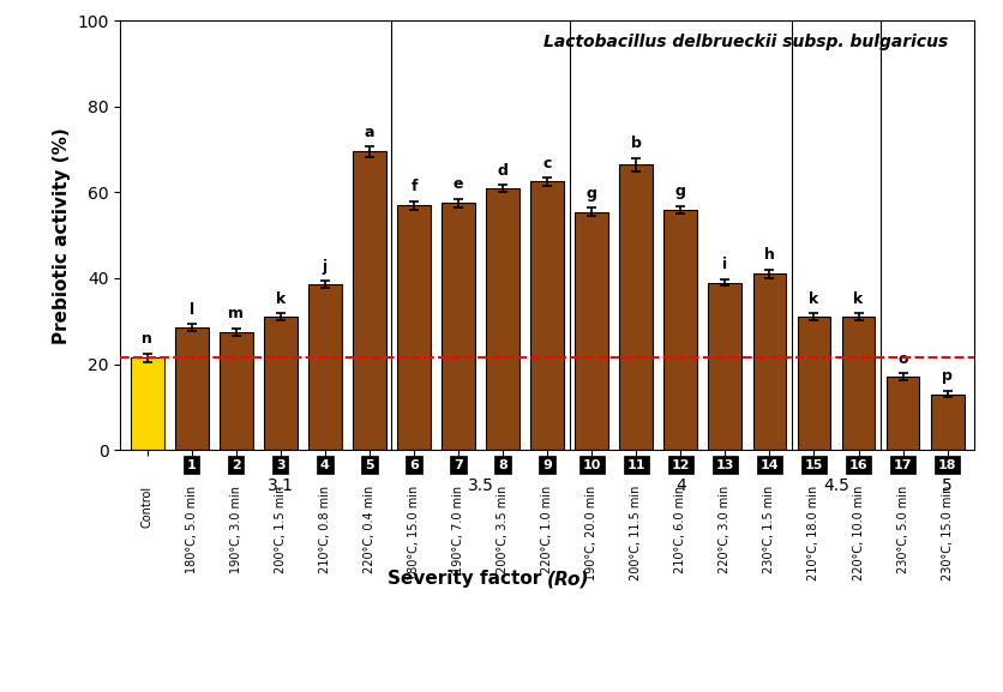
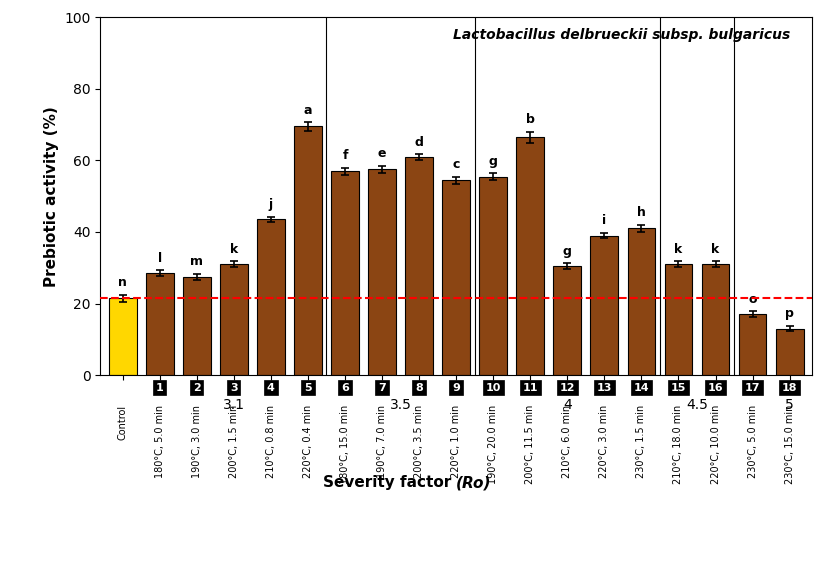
210°C, 0.8 min: 38.5 -> 43.5
220°C, 1.0 min: 62.5 -> 54.5
210°C, 6.0 min: 56.0 -> 30.5
